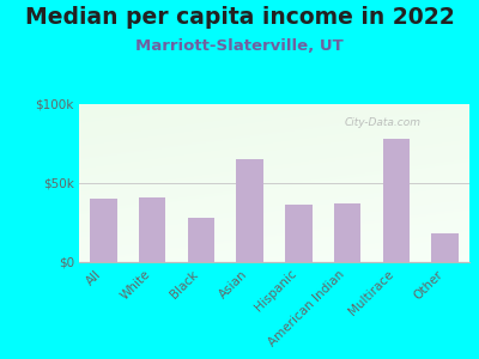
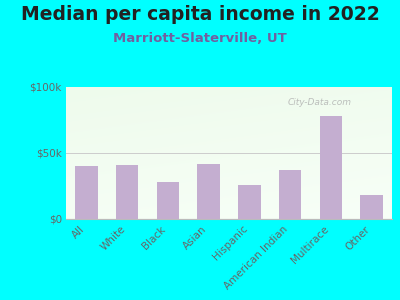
Asian: $65k -> $42k
Hispanic: $36k -> $26k
